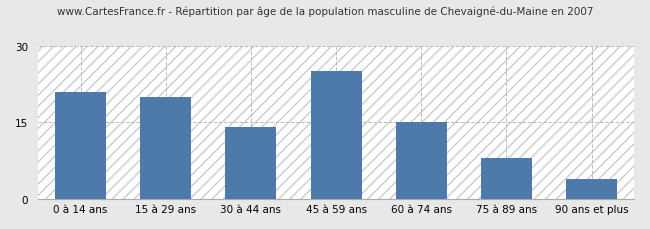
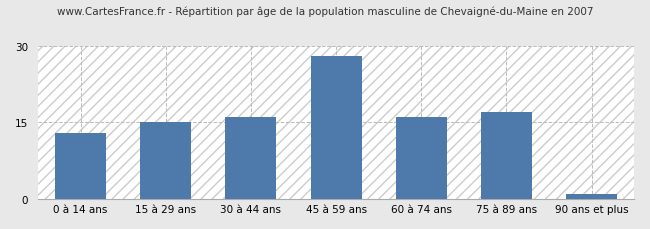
0 à 14 ans: 21 -> 13
15 à 29 ans: 20 -> 15
30 à 44 ans: 14 -> 16
45 à 59 ans: 25 -> 28
60 à 74 ans: 15 -> 16
75 à 89 ans: 8 -> 17
90 ans et plus: 4 -> 1
